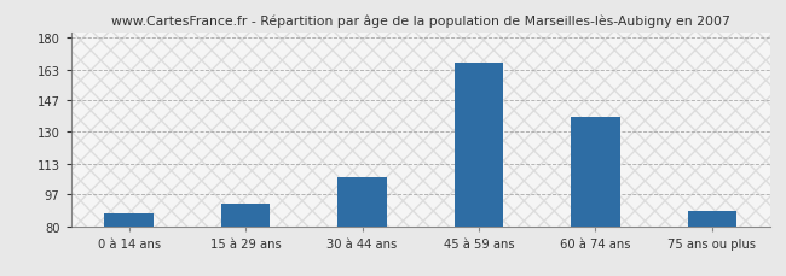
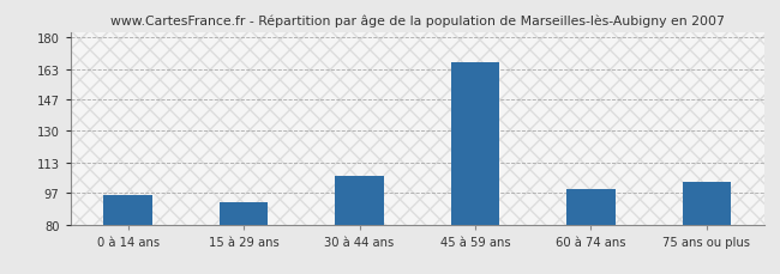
0 à 14 ans: 87 -> 96
60 à 74 ans: 138 -> 99
75 ans ou plus: 88 -> 103
